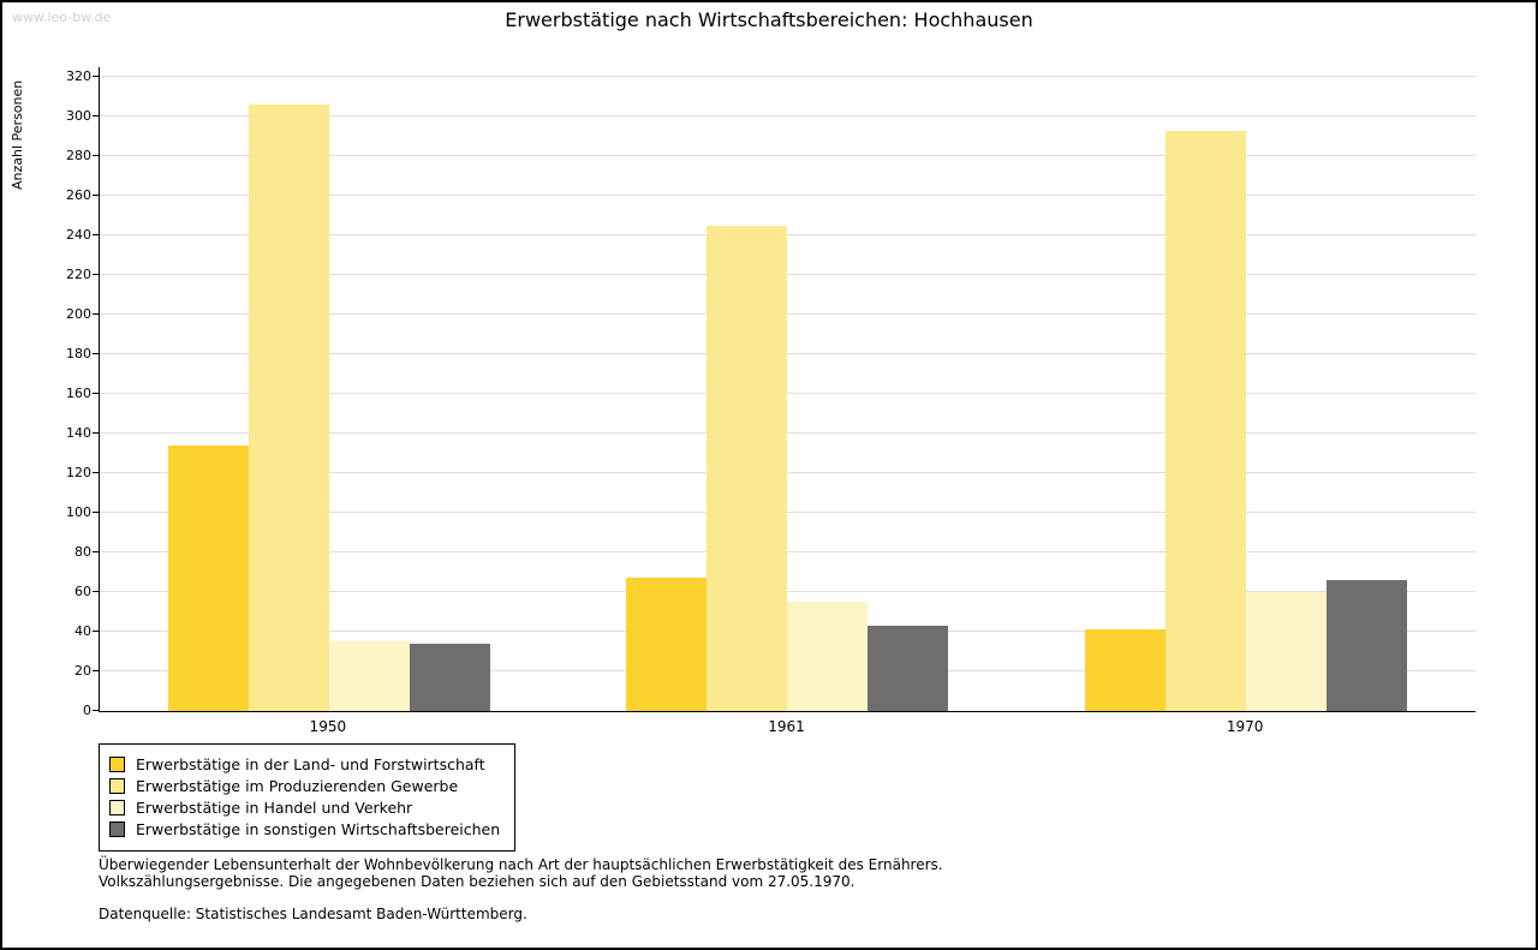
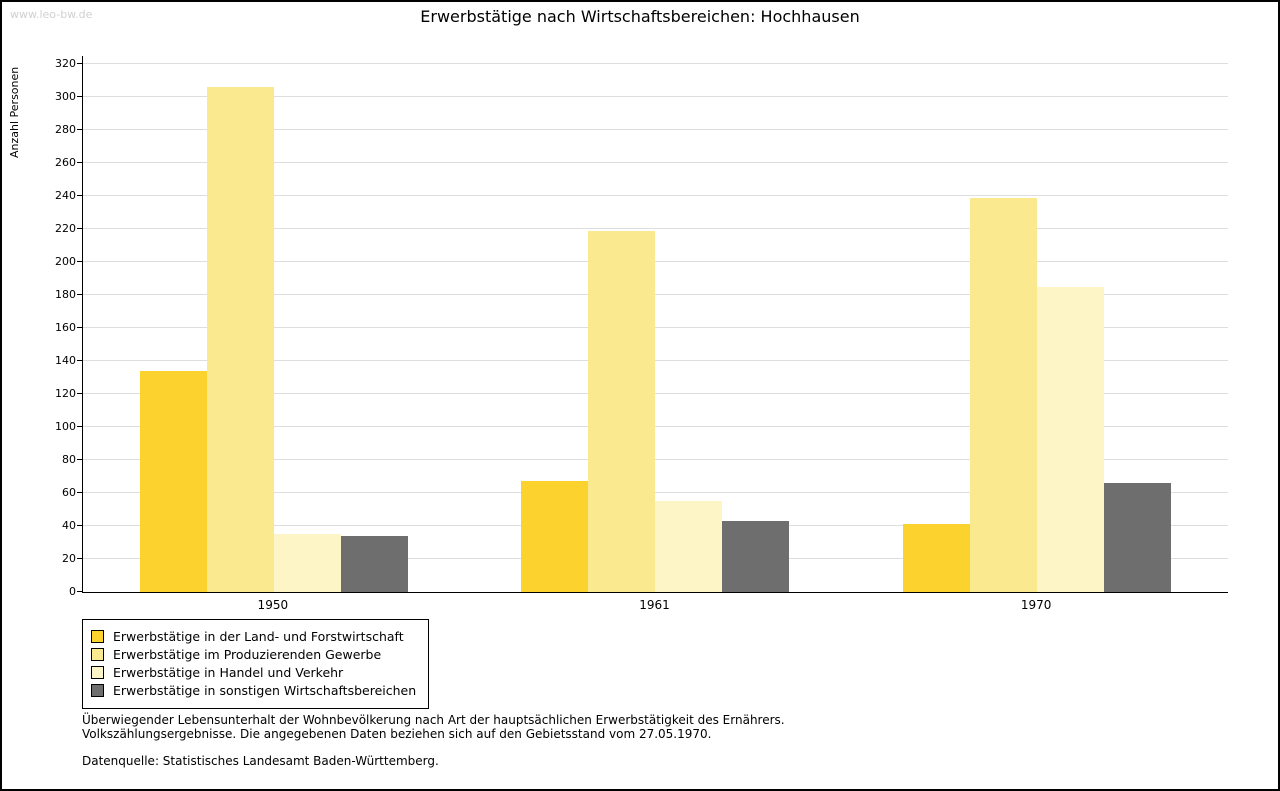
Erwerbstätige im Produzierenden Gewerbe/1961: 245 -> 219
Erwerbstätige im Produzierenden Gewerbe/1970: 293 -> 239
Erwerbstätige in Handel und Verkehr/1970: 60 -> 185
